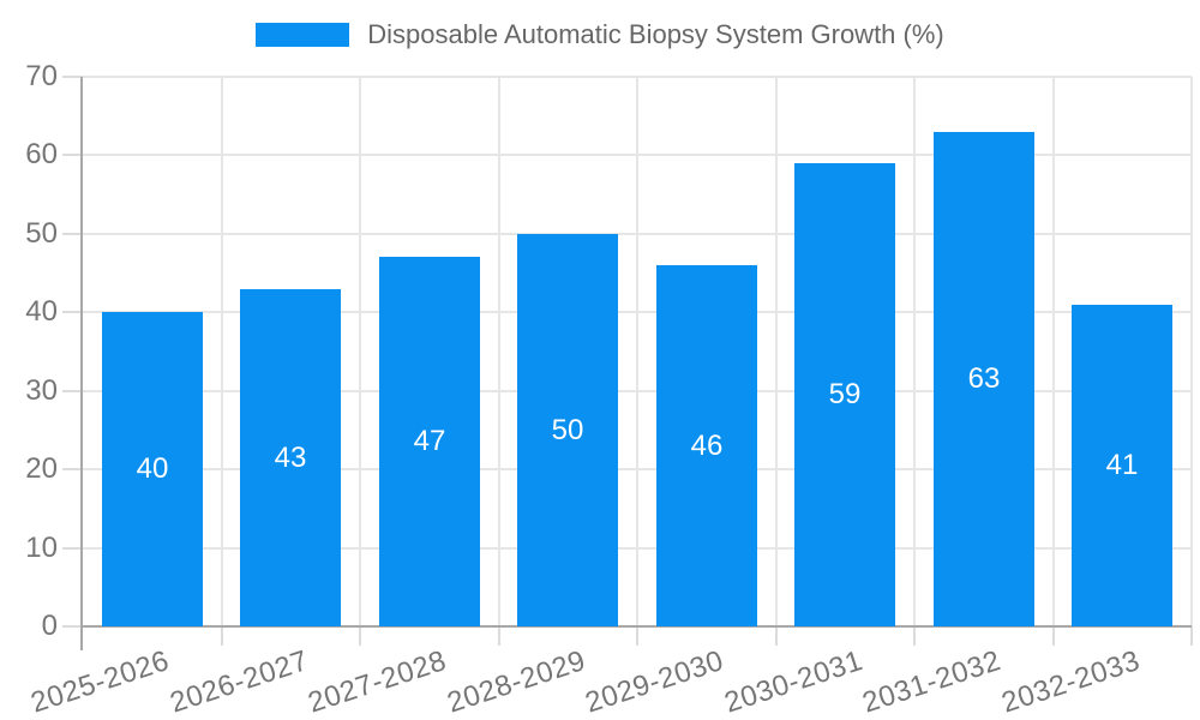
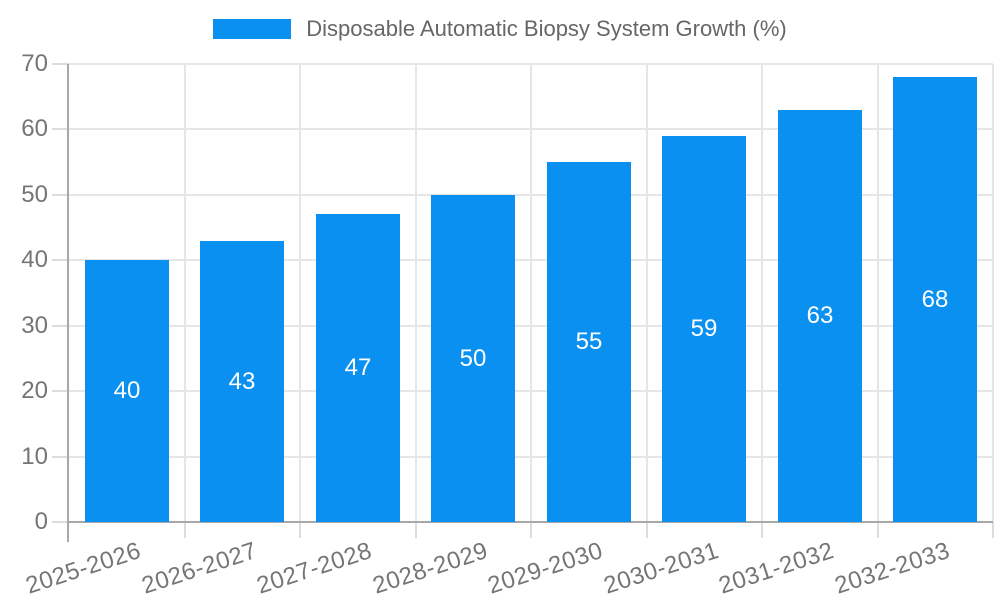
2029-2030: 46 -> 55
2032-2033: 41 -> 68
